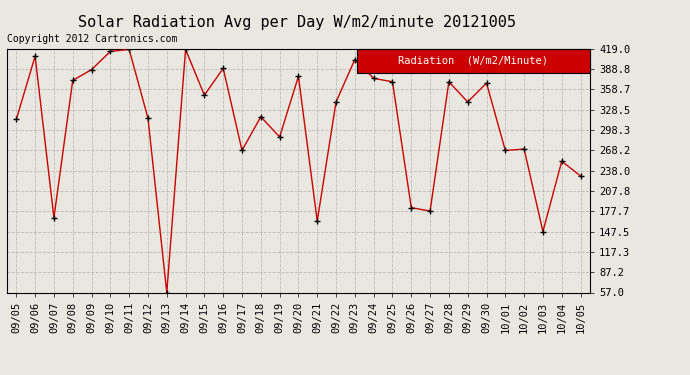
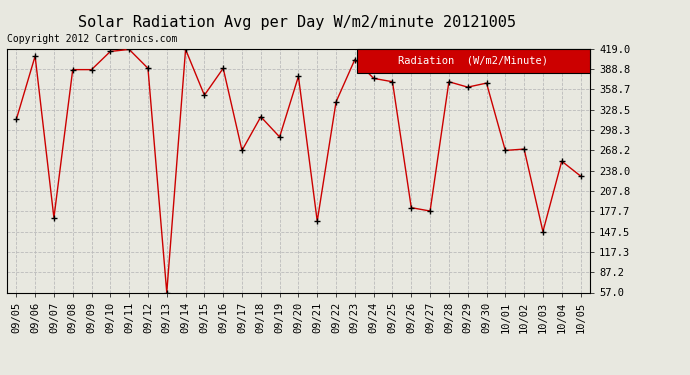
09/08: 372 -> 388
09/12: 316 -> 390
09/29: 340 -> 362
